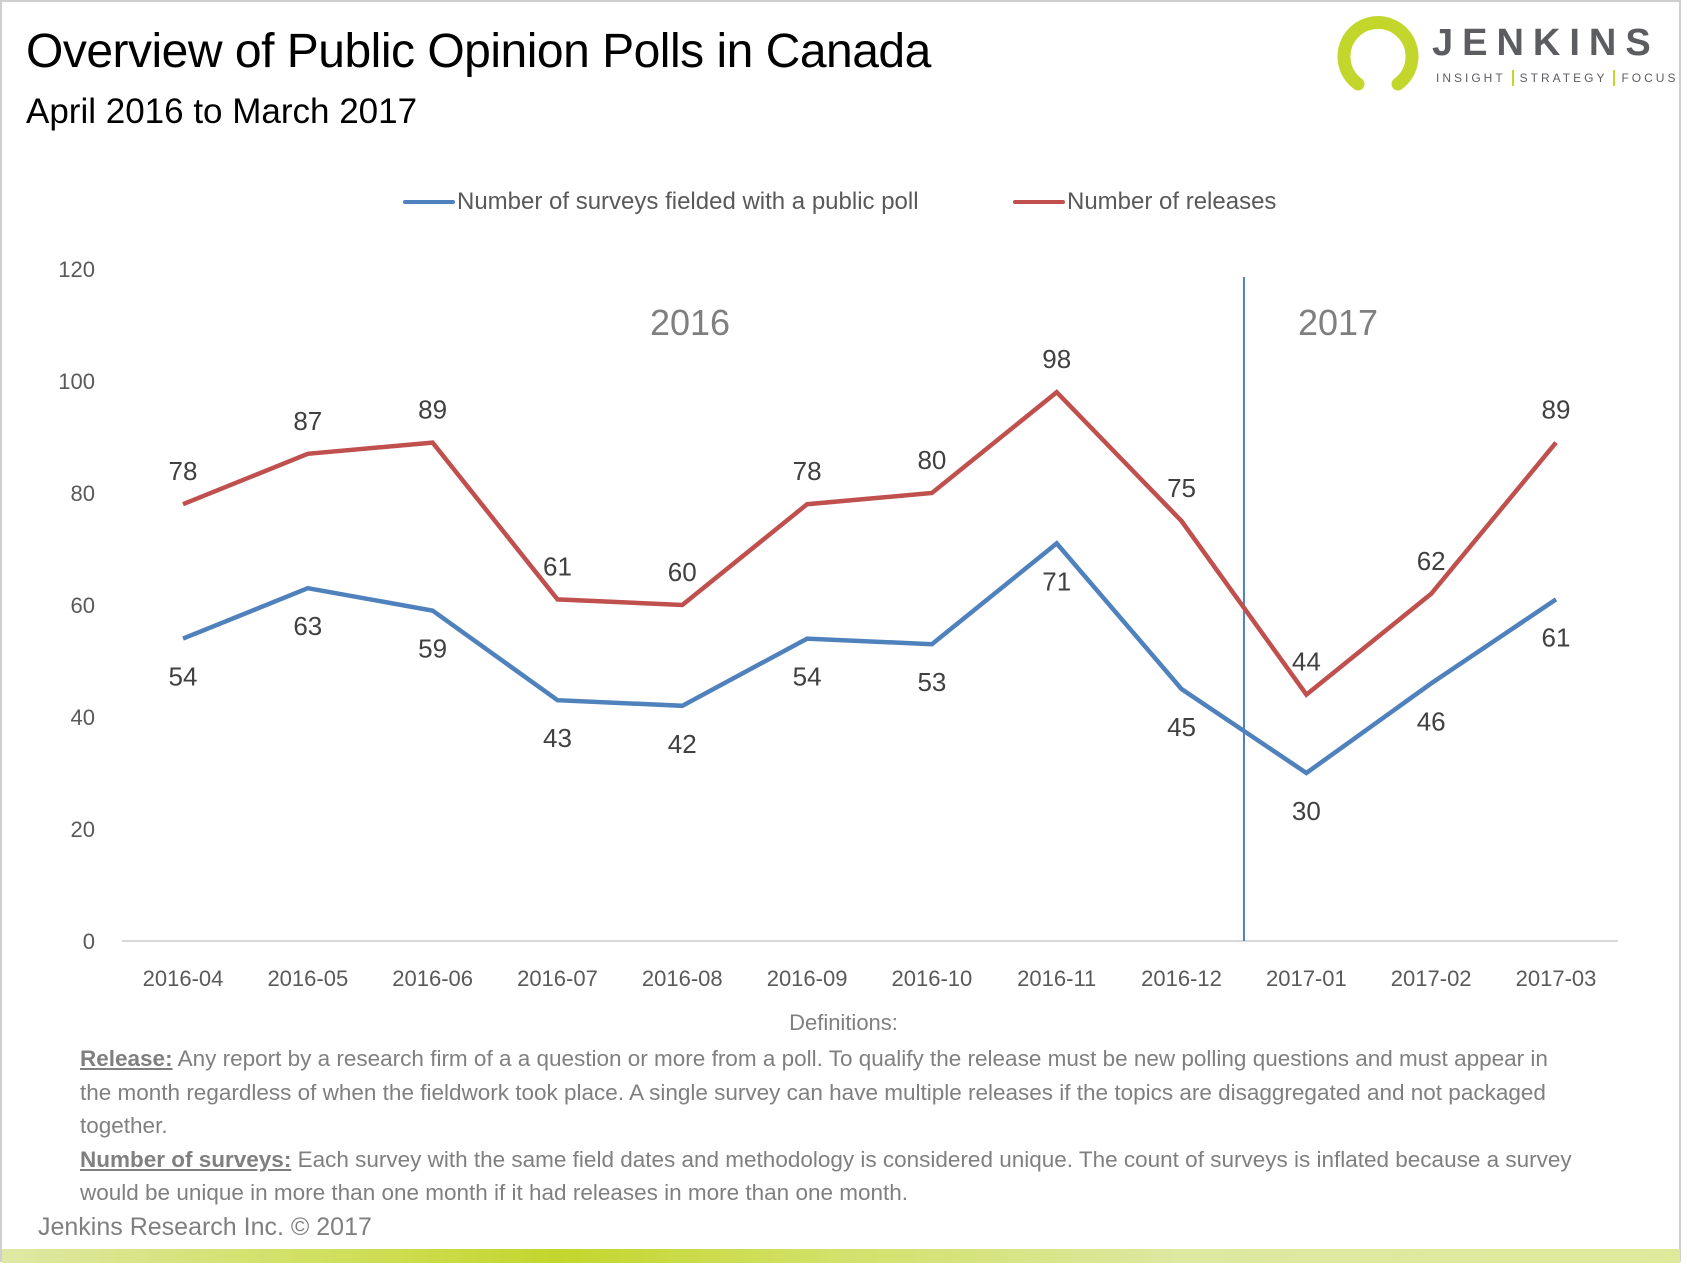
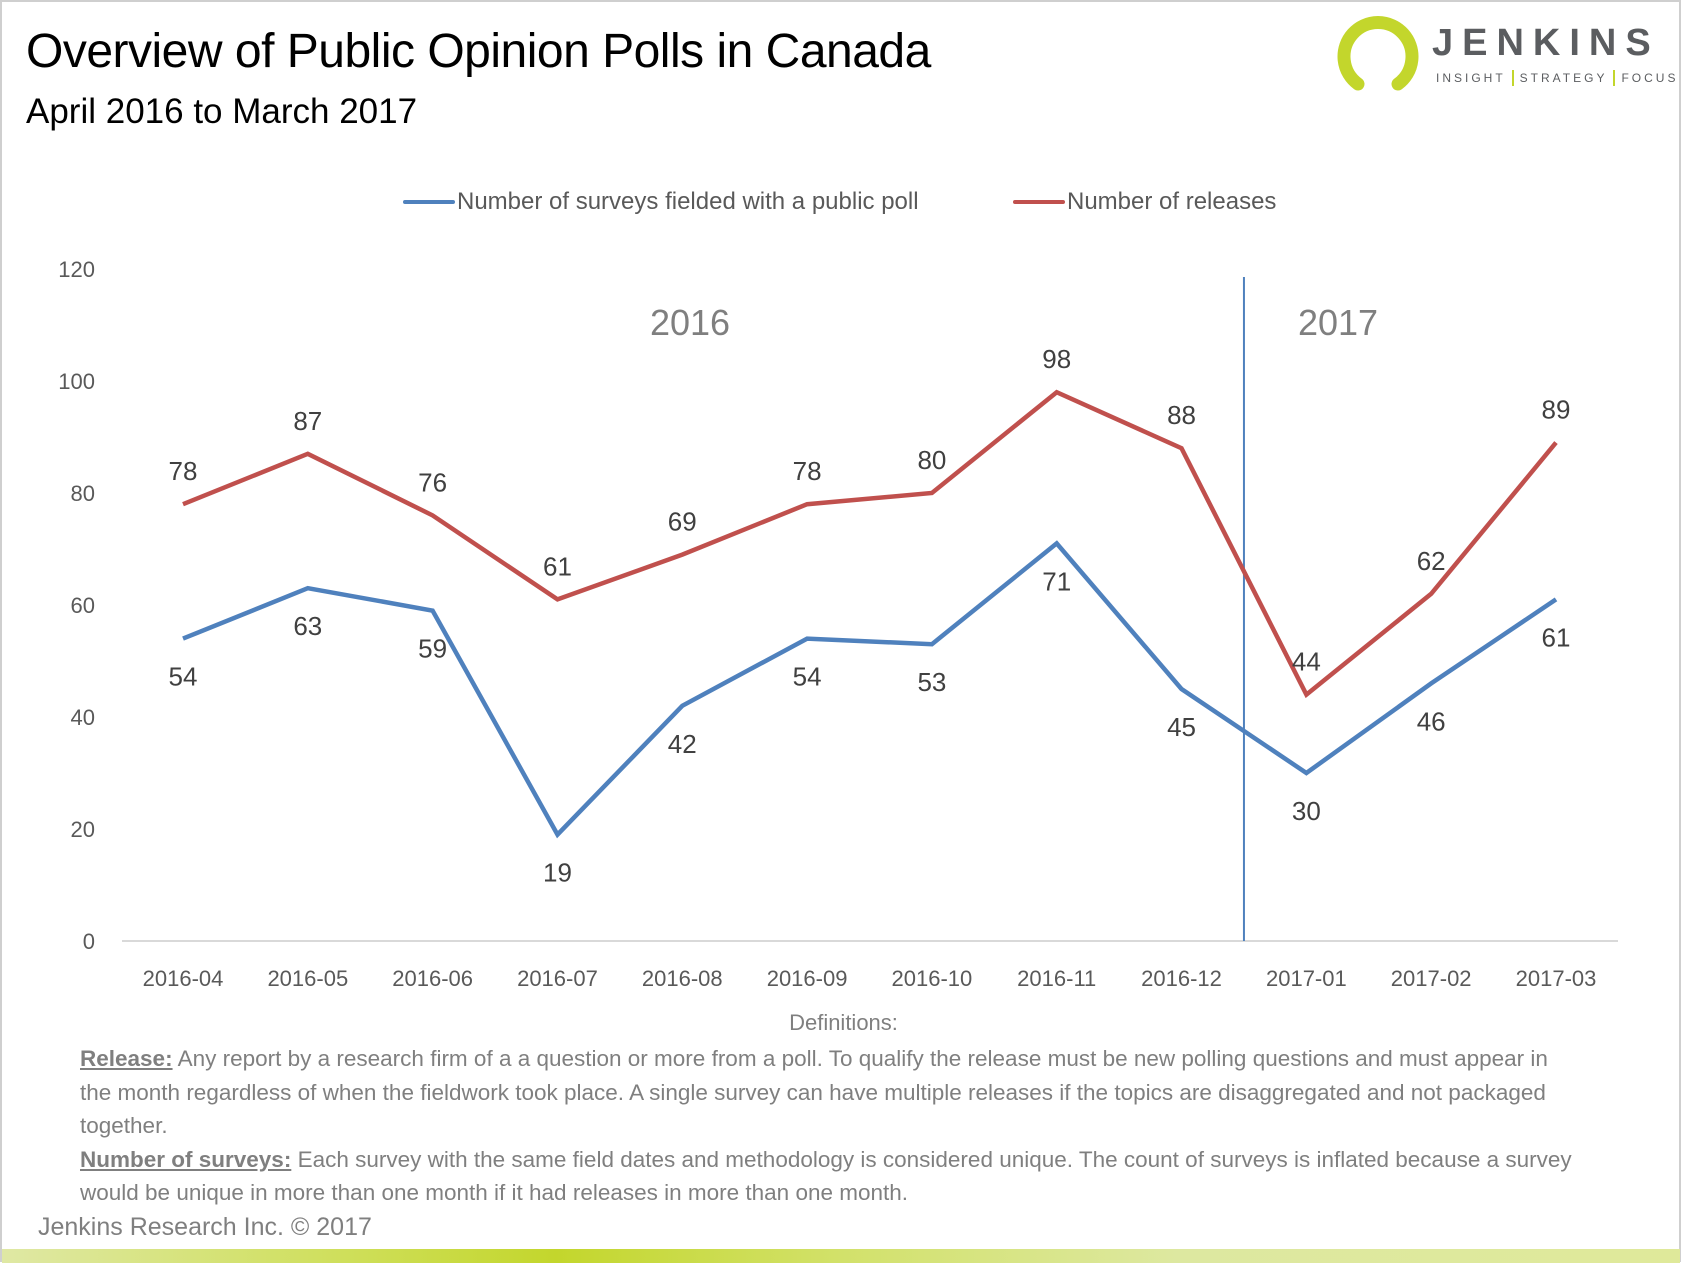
Number of releases/2016-06: 89 -> 76
Number of surveys fielded with a public poll/2016-07: 43 -> 19
Number of releases/2016-08: 60 -> 69
Number of releases/2016-12: 75 -> 88
